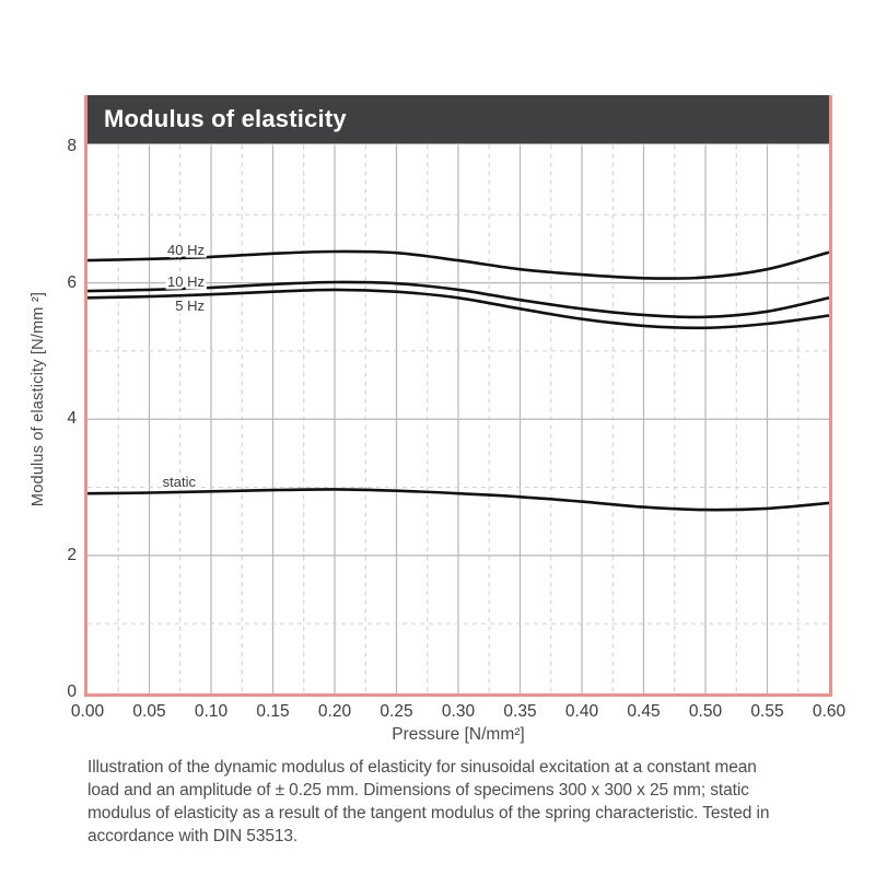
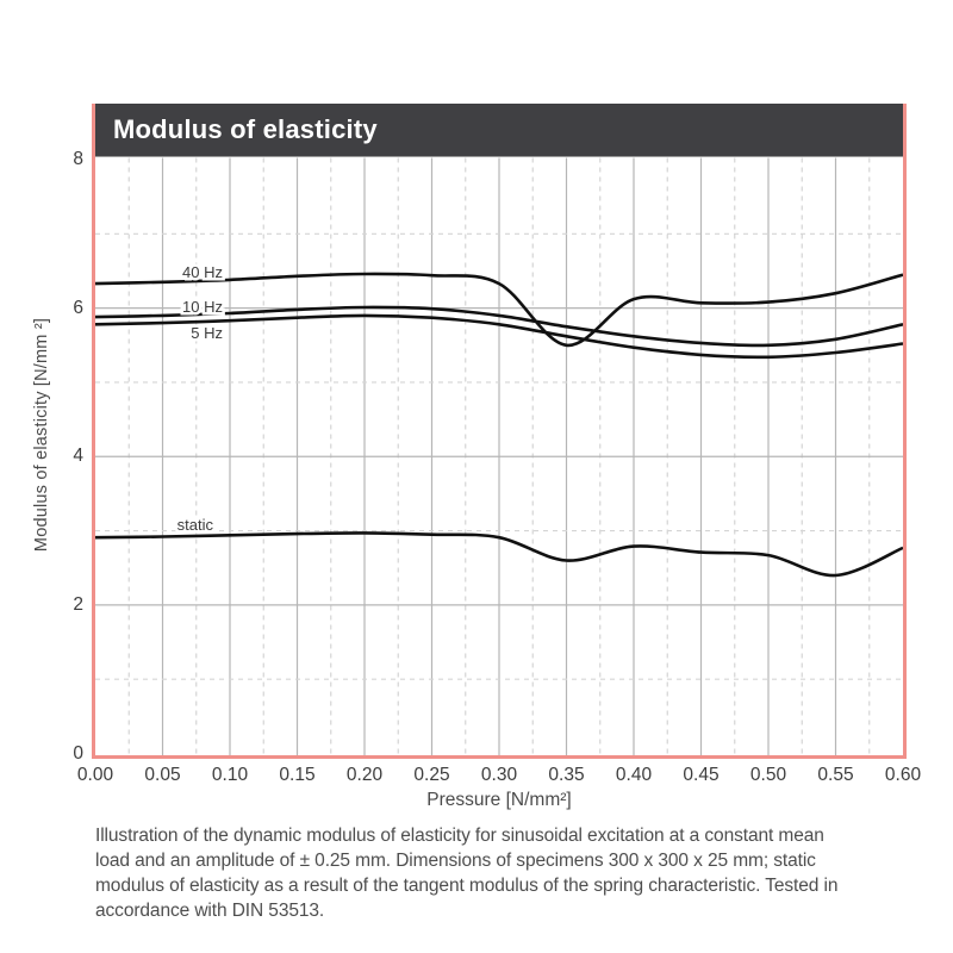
40 Hz/0.35: 6,2 -> 5,5
static/0.35: 2,9 -> 2,6
static/0.55: 2,7 -> 2,4
